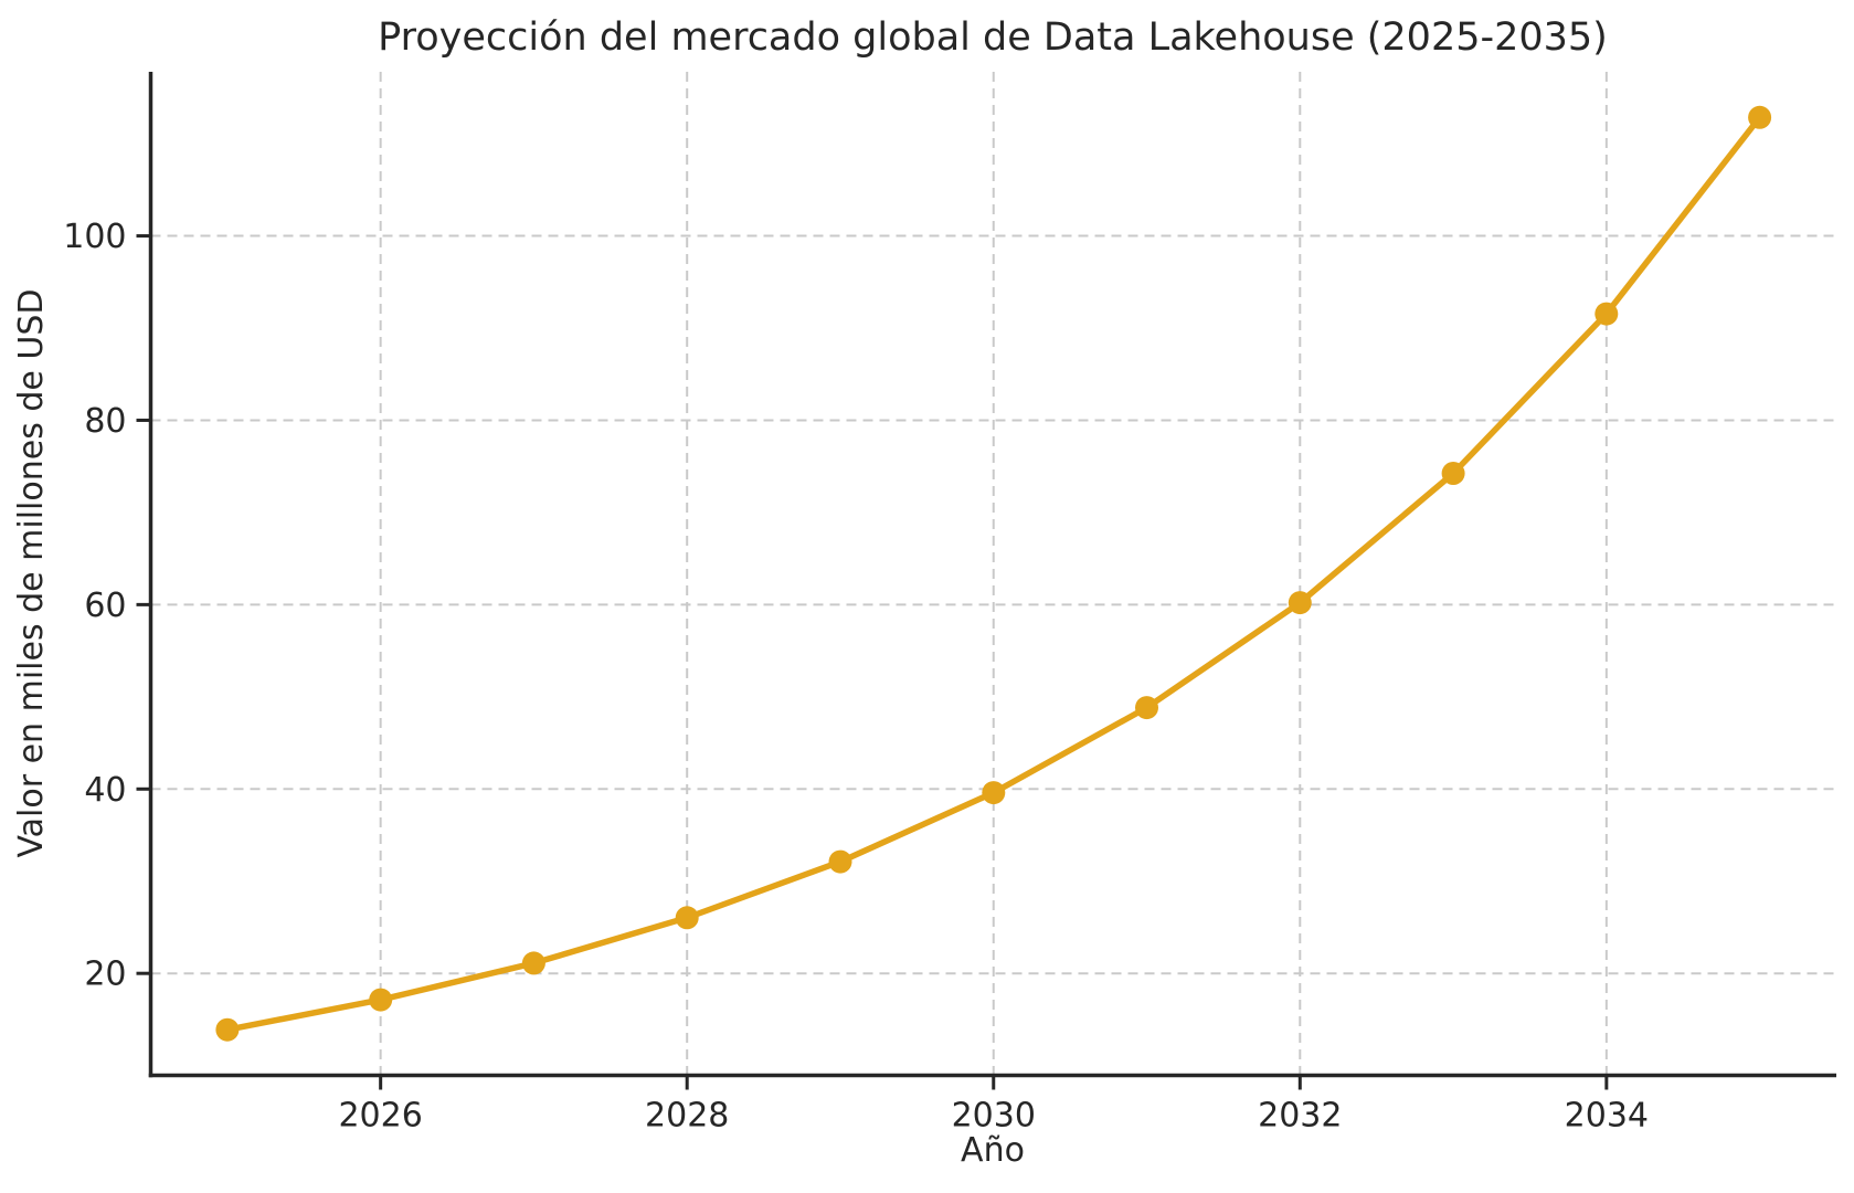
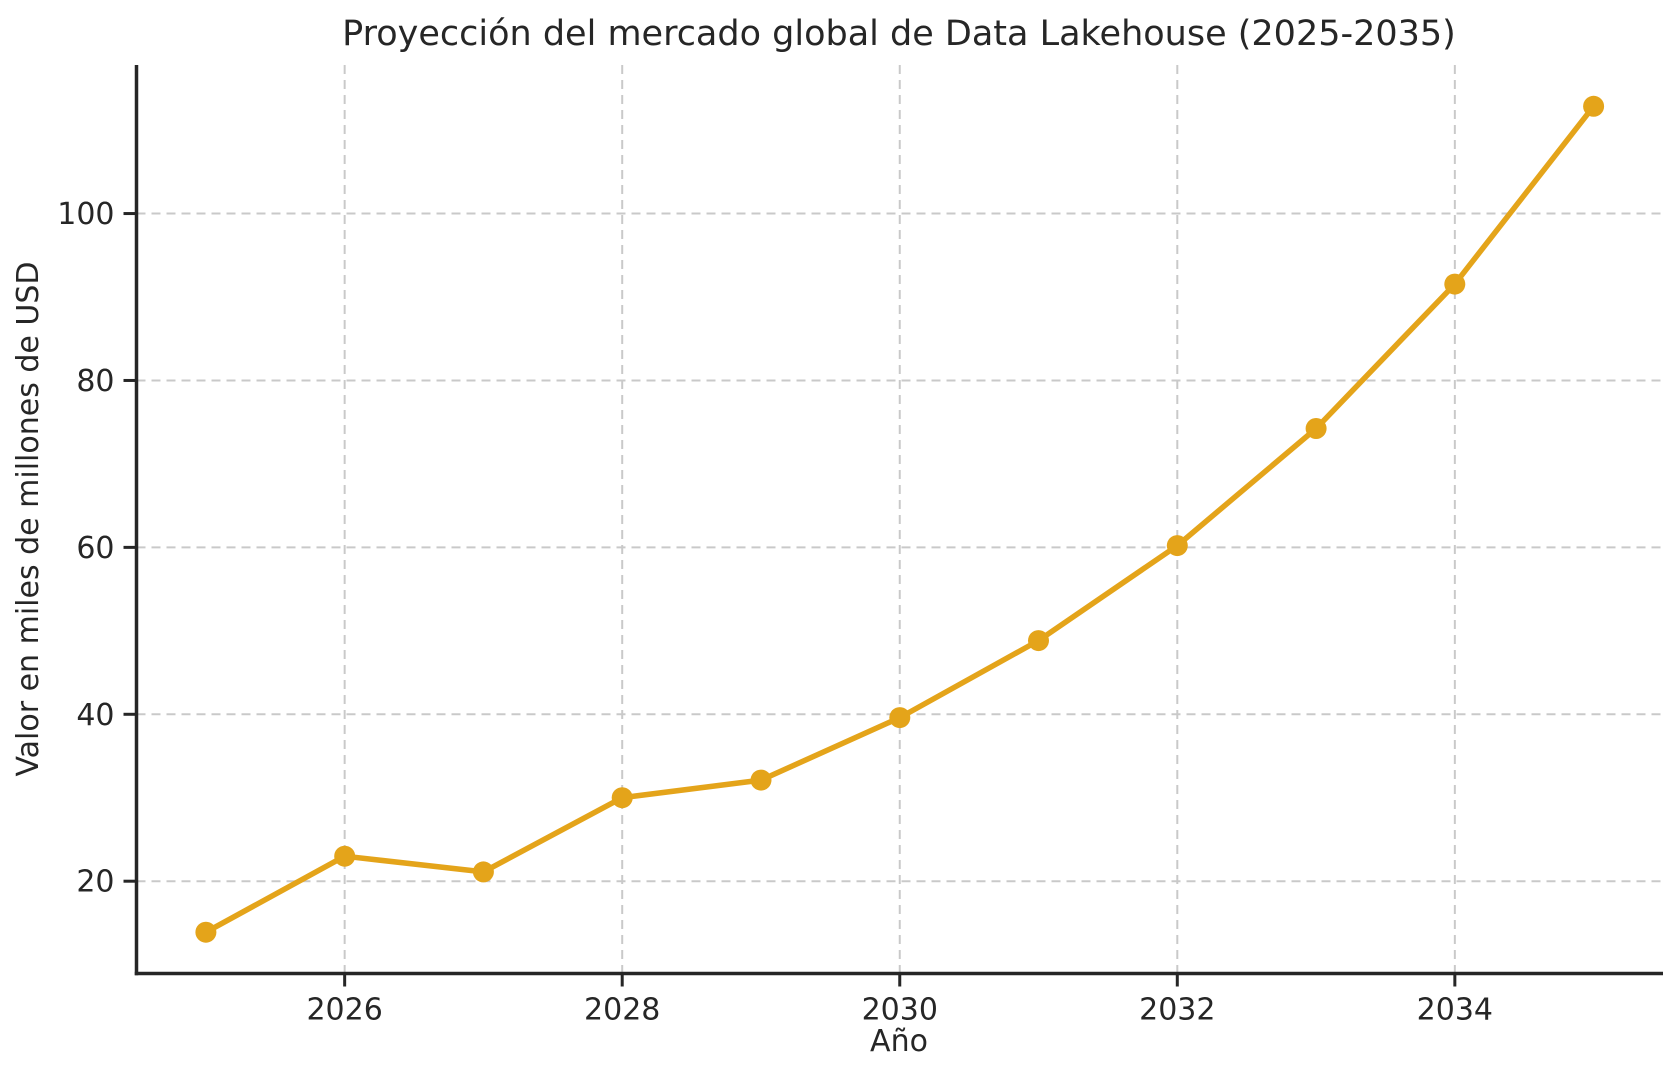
2026: 17 -> 23
2028: 26 -> 30
